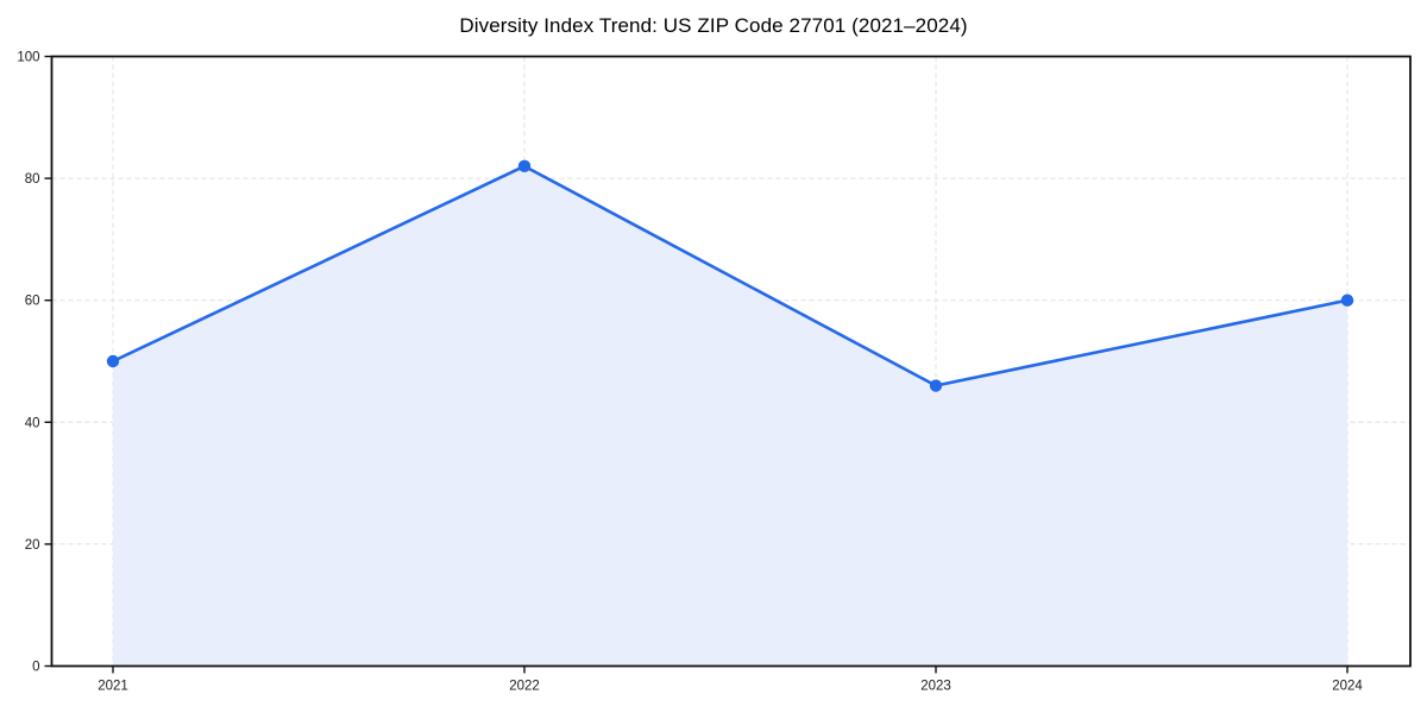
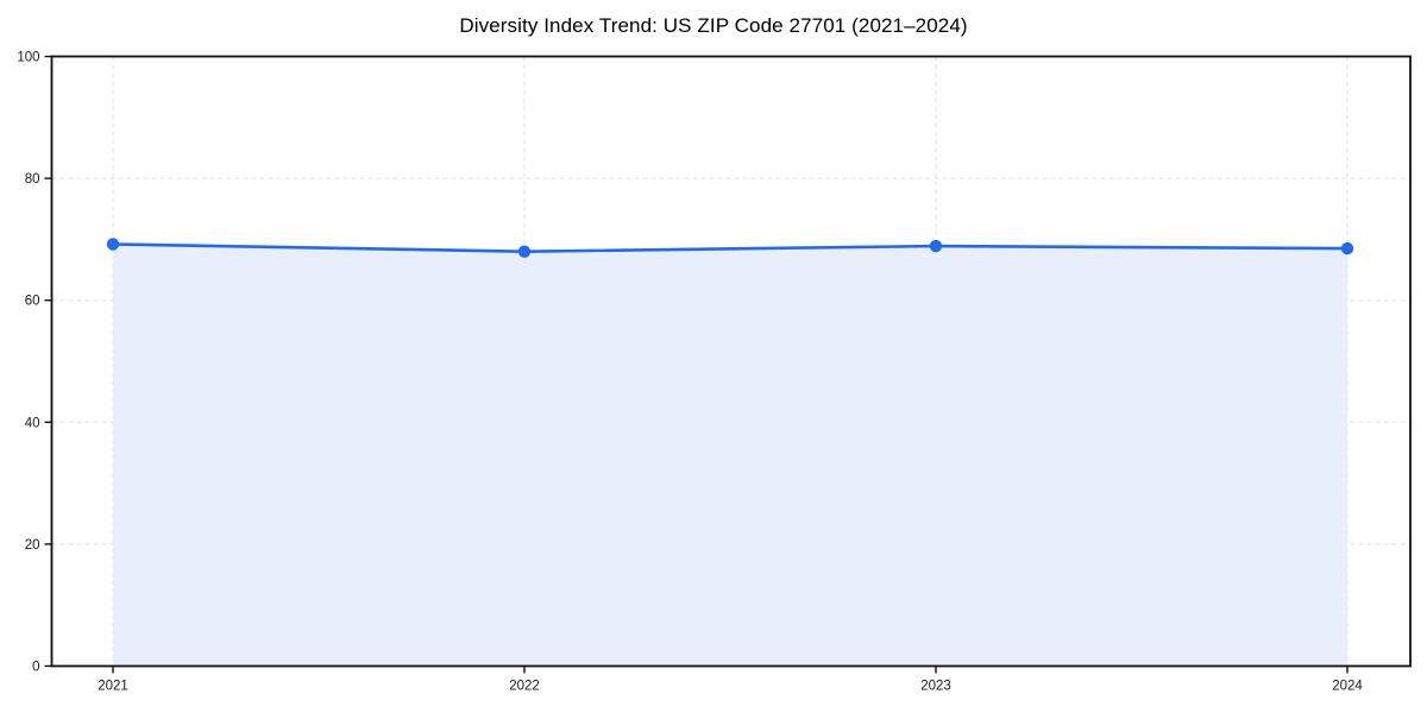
2021: 50 -> 69
2022: 82 -> 68
2023: 46 -> 69
2024: 60 -> 68
